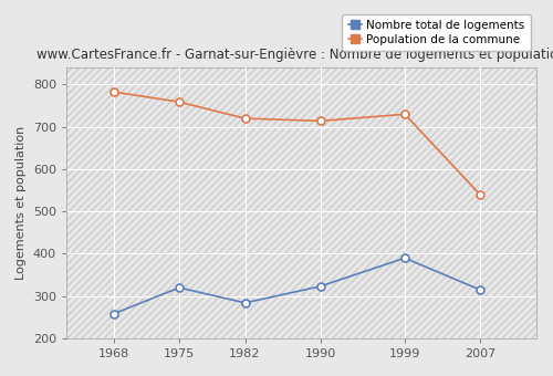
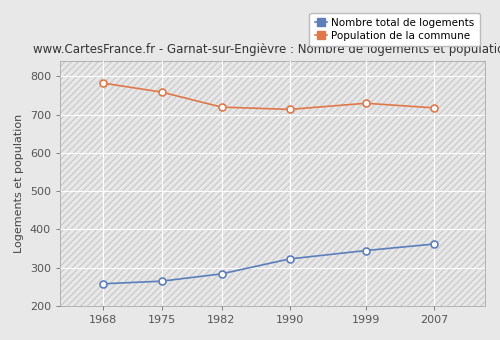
Nombre total de logements/1975: 320 -> 265
Nombre total de logements/1999: 390 -> 345
Nombre total de logements/2007: 315 -> 362
Population de la commune/2007: 540 -> 718
